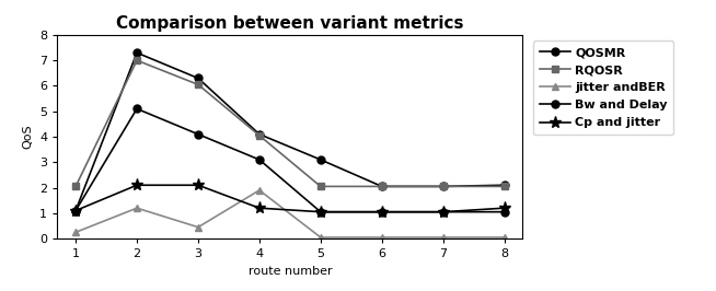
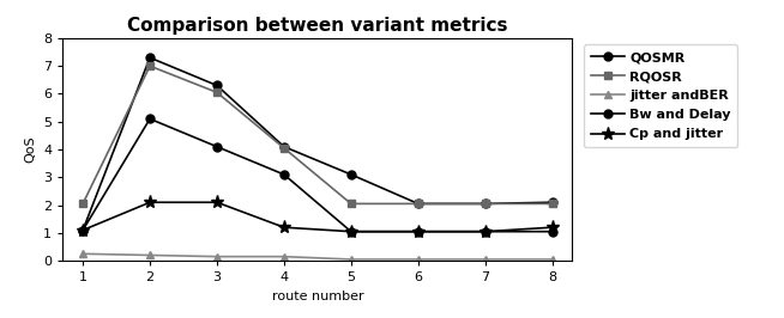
jitter andBER/2: 1.20 -> 0.20
jitter andBER/3: 0.45 -> 0.15
jitter andBER/4: 1.90 -> 0.15
